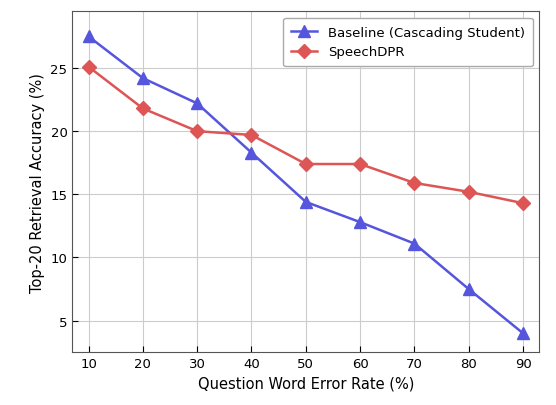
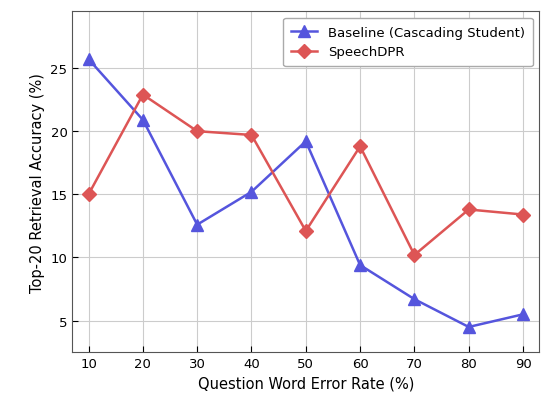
Baseline (Cascading Student)/10: 27.5 -> 25.7
SpeechDPR/10: 25.1 -> 15.0
Baseline (Cascading Student)/20: 24.2 -> 20.9
SpeechDPR/20: 21.8 -> 22.9
Baseline (Cascading Student)/30: 22.2 -> 12.6
Baseline (Cascading Student)/40: 18.3 -> 15.2
Baseline (Cascading Student)/50: 14.4 -> 19.2
SpeechDPR/50: 17.4 -> 12.1
Baseline (Cascading Student)/60: 12.8 -> 9.4
SpeechDPR/60: 17.4 -> 18.8
Baseline (Cascading Student)/70: 11.1 -> 6.7
SpeechDPR/70: 15.9 -> 10.2
Baseline (Cascading Student)/80: 7.5 -> 4.5
SpeechDPR/80: 15.2 -> 13.8
Baseline (Cascading Student)/90: 4.0 -> 5.5
SpeechDPR/90: 14.3 -> 13.4
